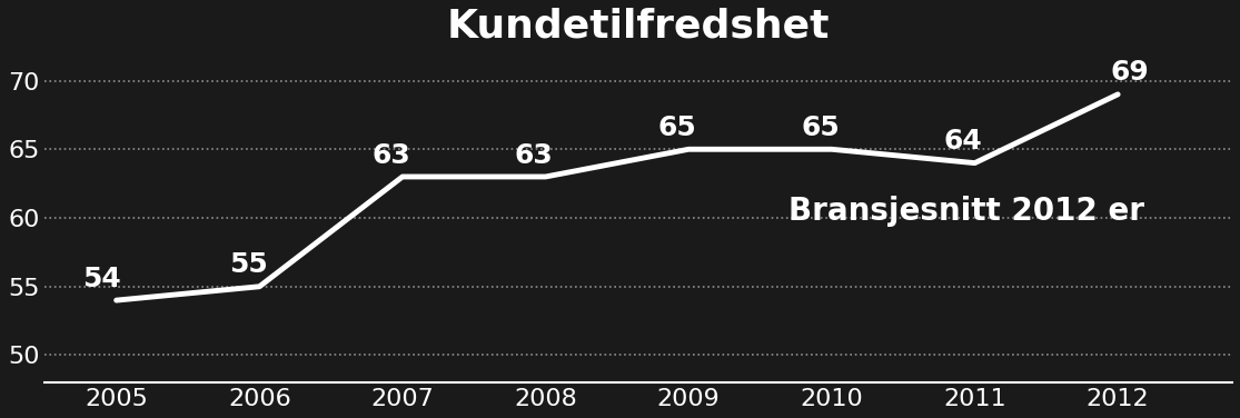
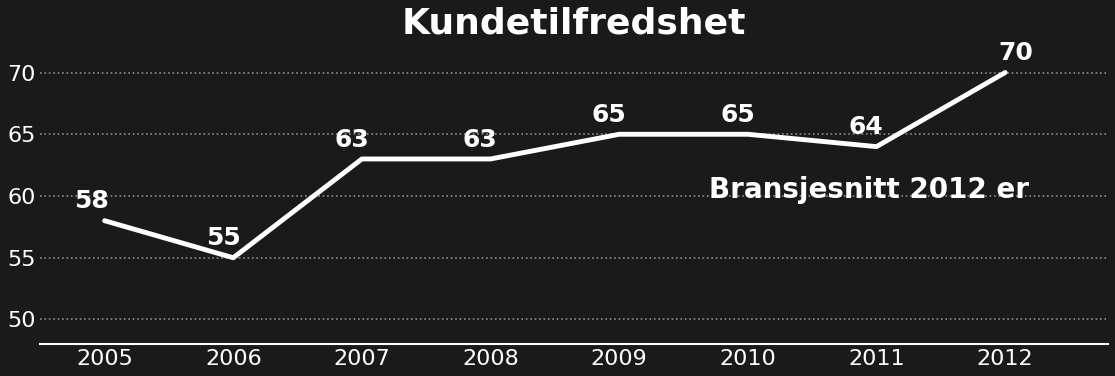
2005: 54 -> 58
2012: 69 -> 70
